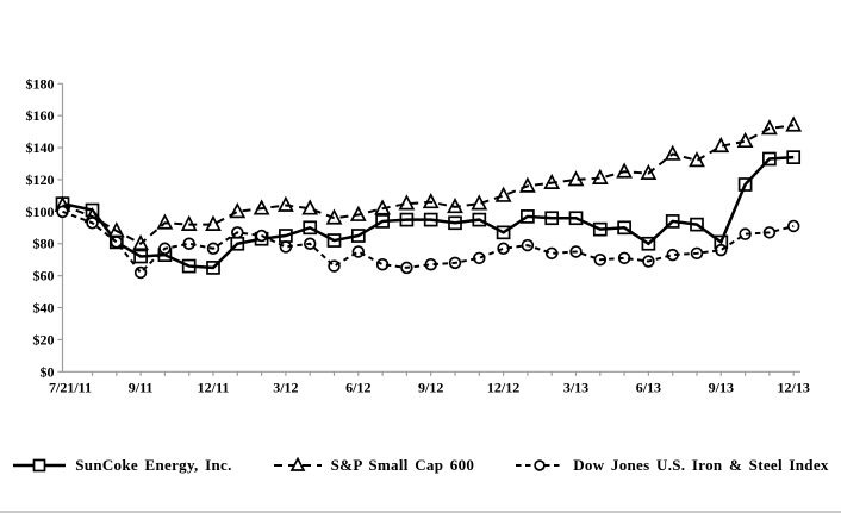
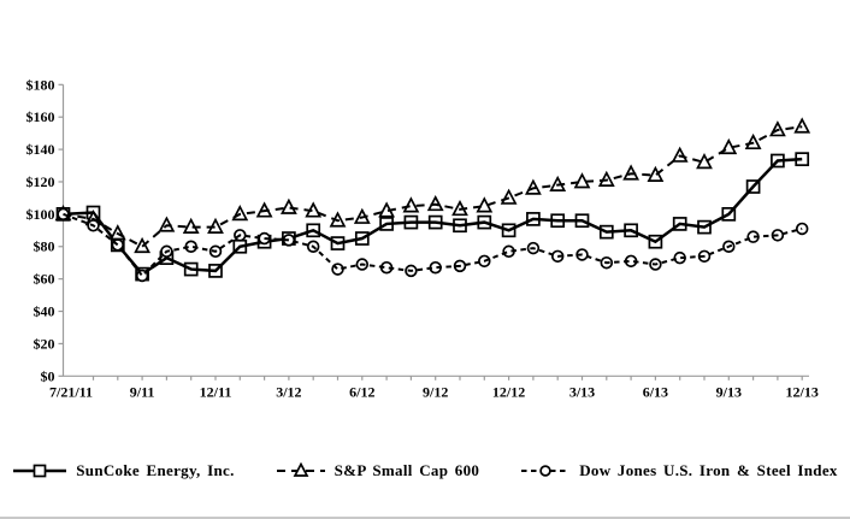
SunCoke Energy, Inc./7/21/11: $105 -> $100
S&P Small Cap 600/7/21/11: $104 -> $100
SunCoke Energy, Inc./9/11: $72 -> $63
Dow Jones U.S. Iron & Steel Index/3/12: $78 -> $84
Dow Jones U.S. Iron & Steel Index/6/12: $75 -> $69
SunCoke Energy, Inc./12/12: $87 -> $90
SunCoke Energy, Inc./6/13: $80 -> $83
SunCoke Energy, Inc./9/13: $81 -> $100
Dow Jones U.S. Iron & Steel Index/9/13: $76 -> $80
